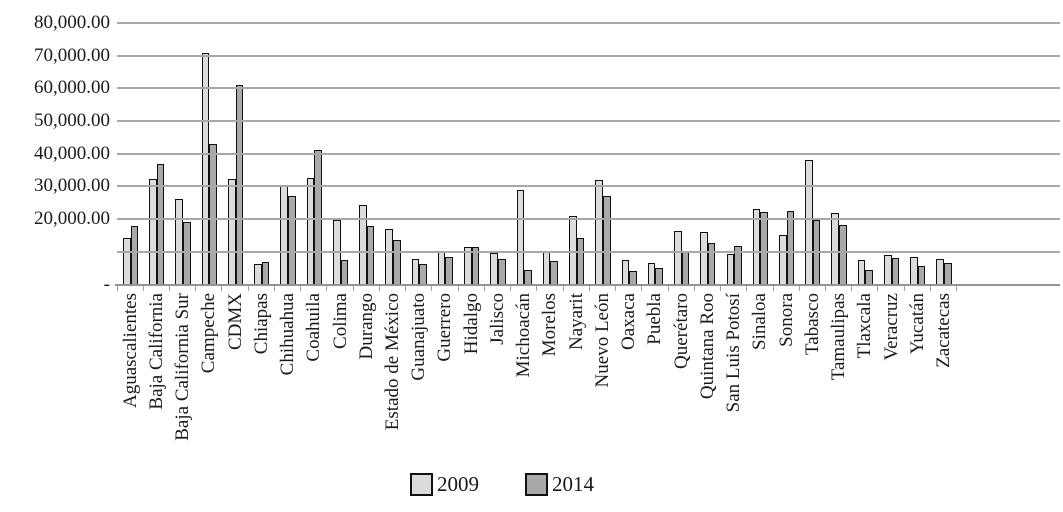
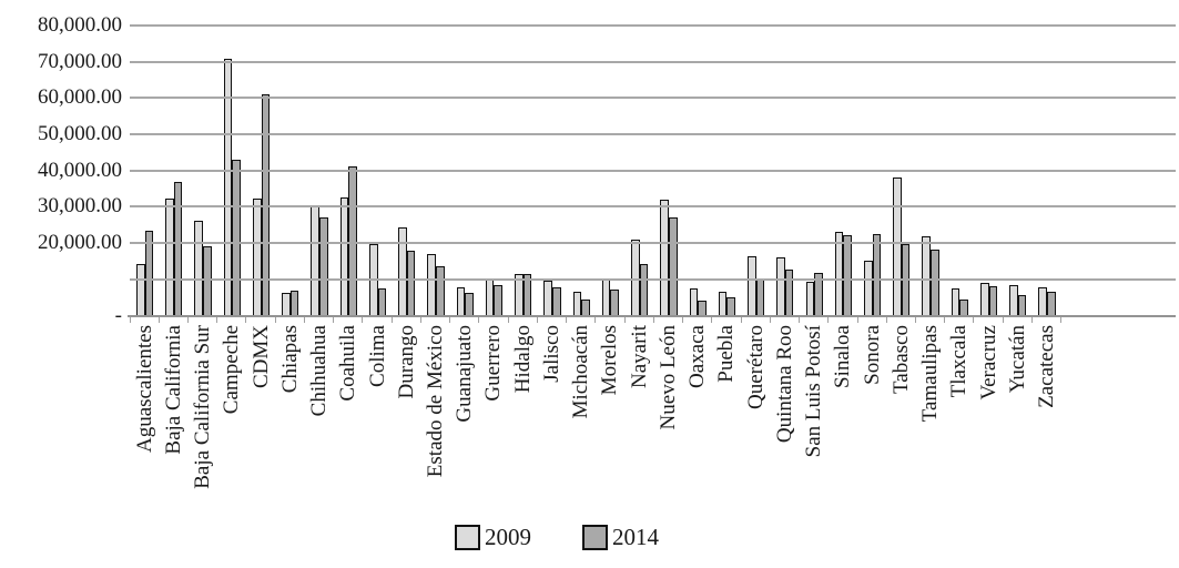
2014/Aguascalientes: 18000 -> 23000
2009/Michoacán: 29000 -> 7000
